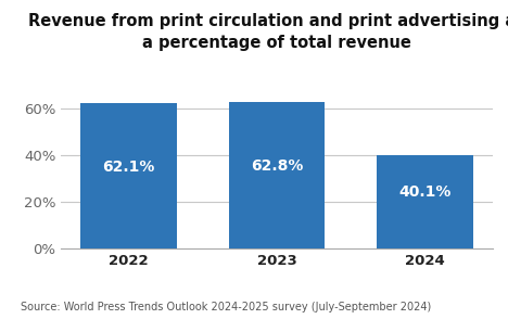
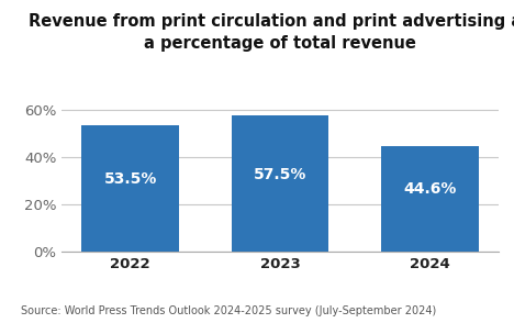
2022: 62.1% -> 53.5%
2023: 62.8% -> 57.5%
2024: 40.1% -> 44.6%
